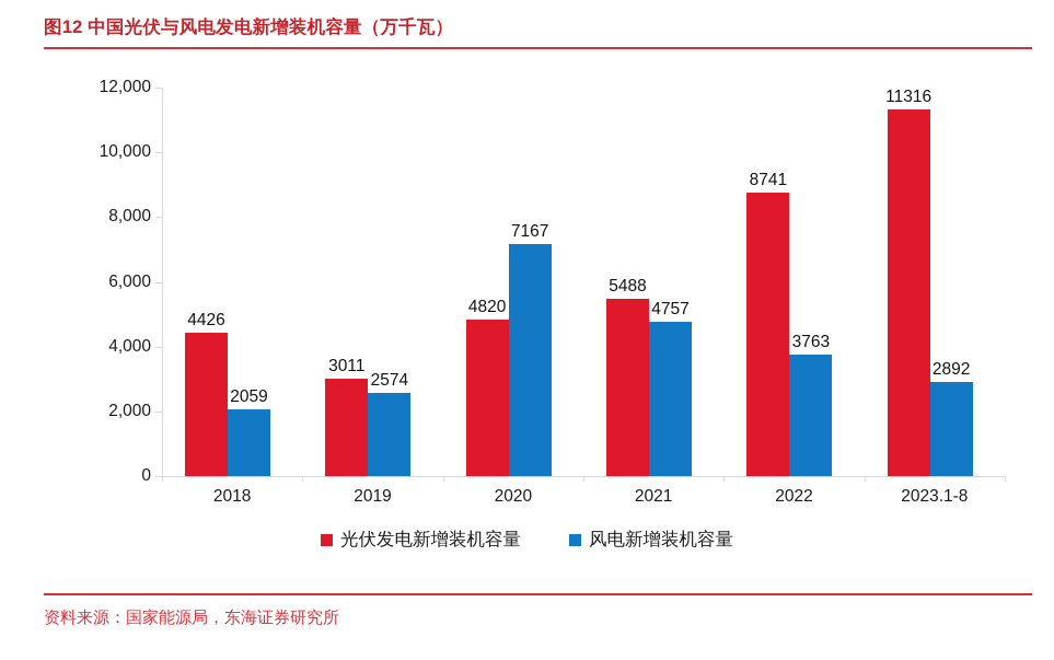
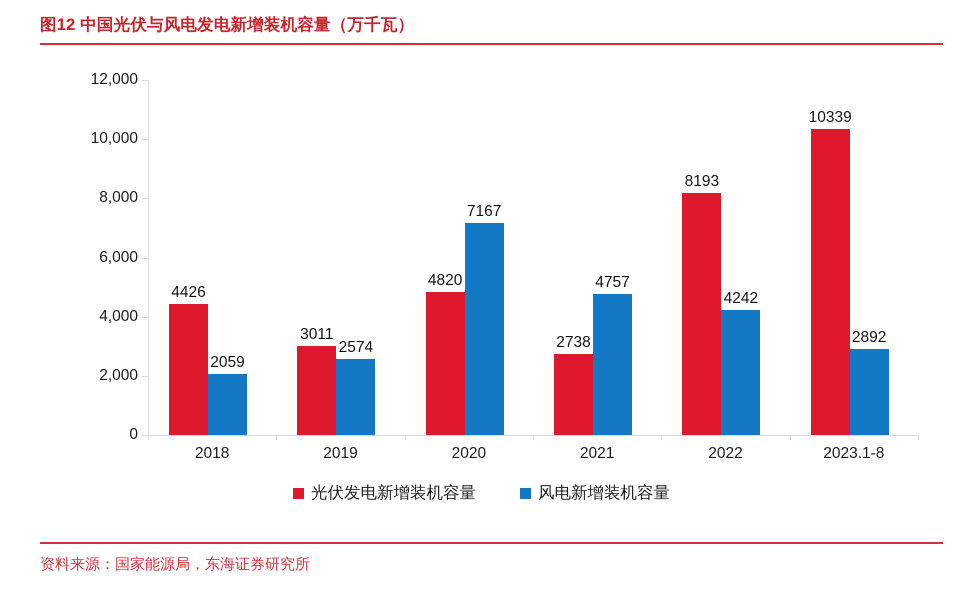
光伏发电新增装机容量/2021: 5488 -> 2738
光伏发电新增装机容量/2022: 8741 -> 8193
风电新增装机容量/2022: 3763 -> 4242
光伏发电新增装机容量/2023.1-8: 11316 -> 10339
